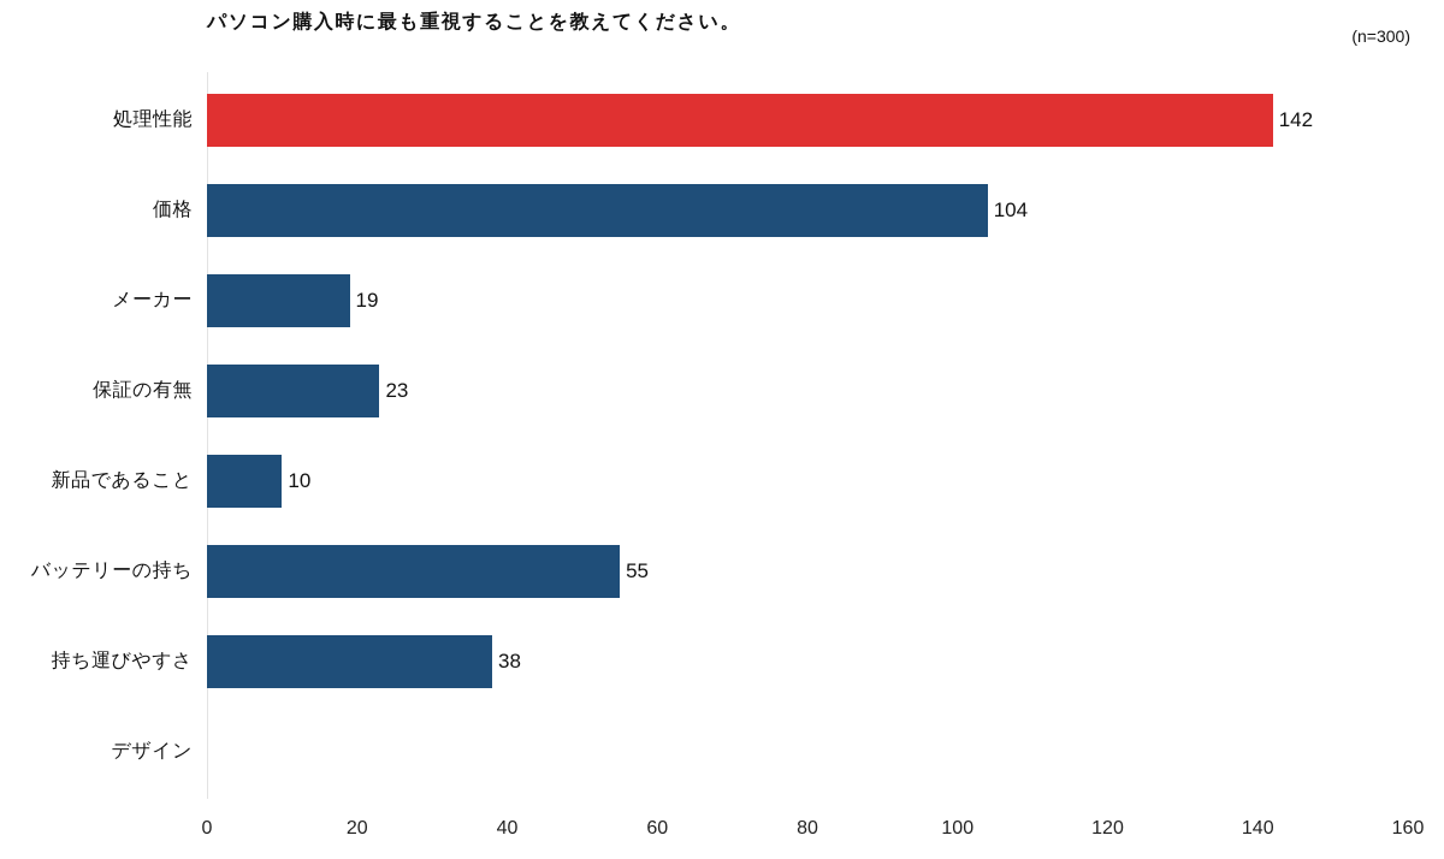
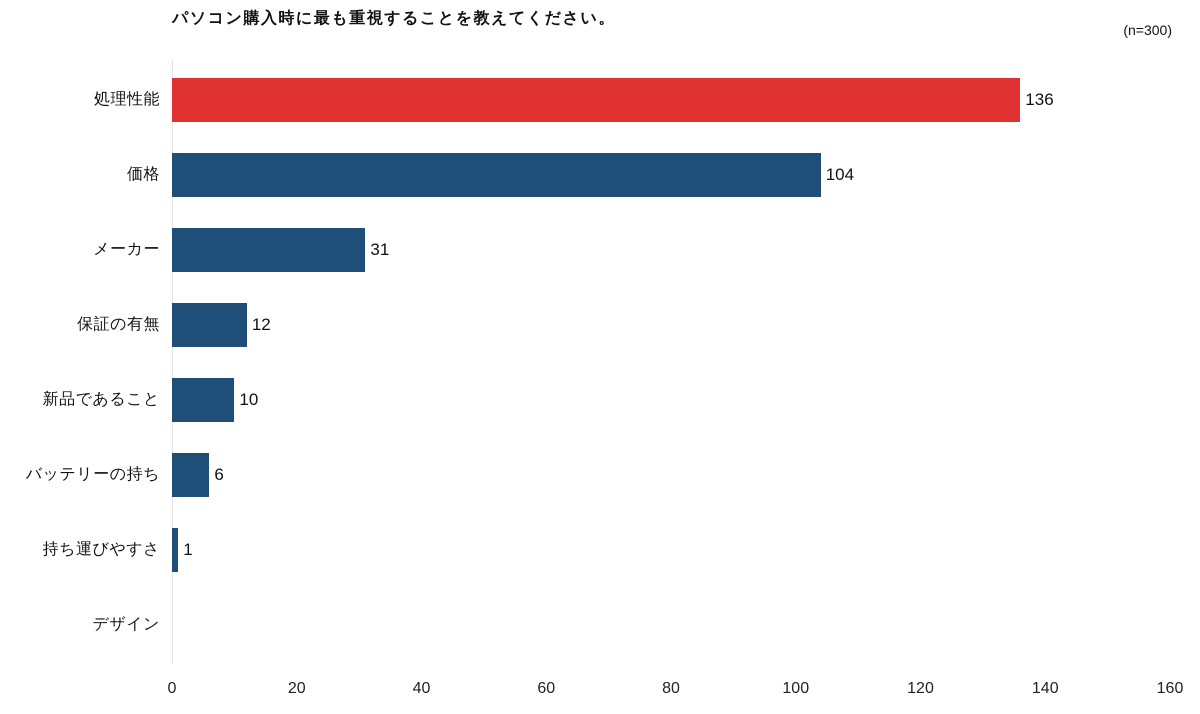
処理性能: 142 -> 136
メーカー: 19 -> 31
保証の有無: 23 -> 12
バッテリーの持ち: 55 -> 6
持ち運びやすさ: 38 -> 1
